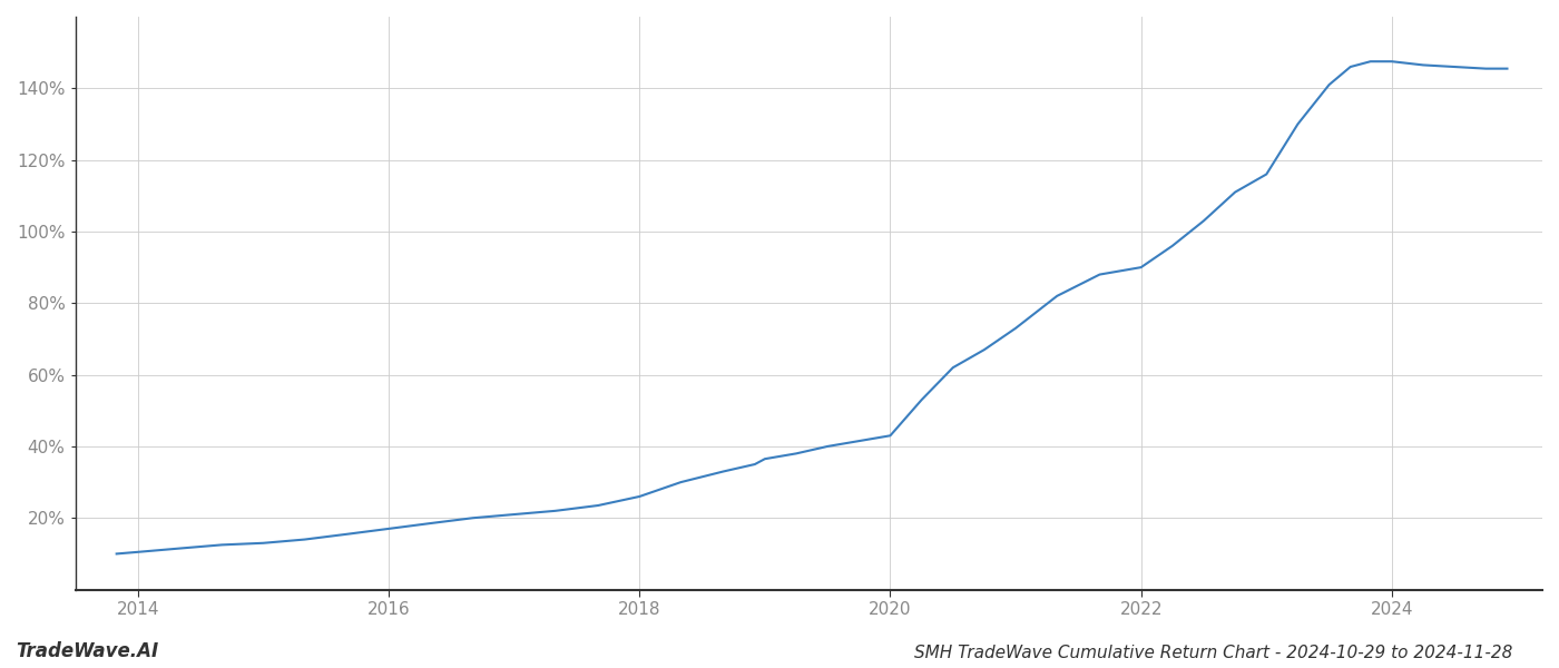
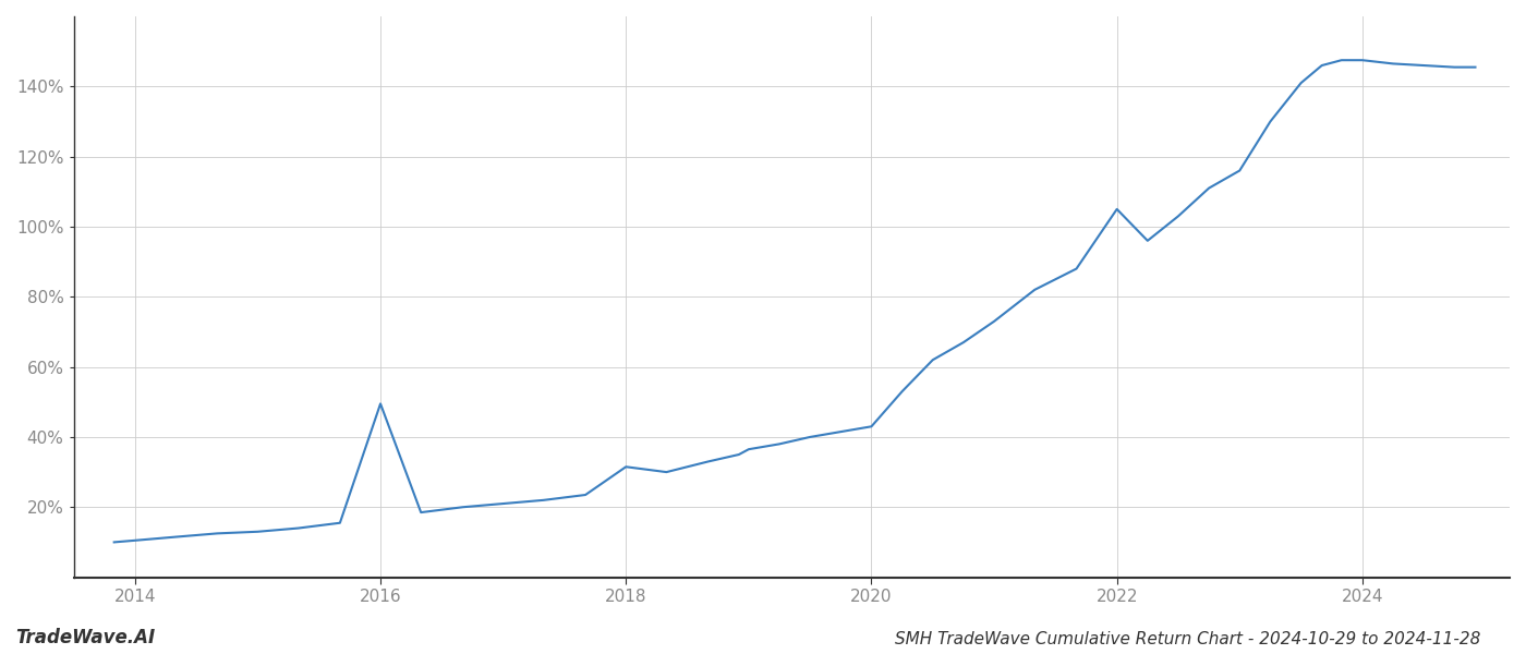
2016: 17.0% -> 49.5%
2018: 26.0% -> 31.5%
2022: 90.0% -> 105.0%
